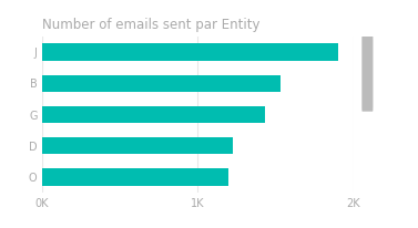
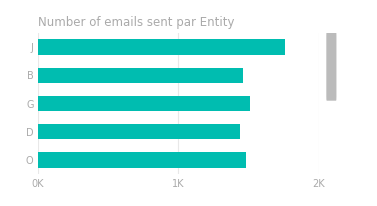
J: 1.90K -> 1.76K
B: 1.53K -> 1.46K
G: 1.43K -> 1.51K
D: 1.23K -> 1.44K
O: 1.20K -> 1.48K
